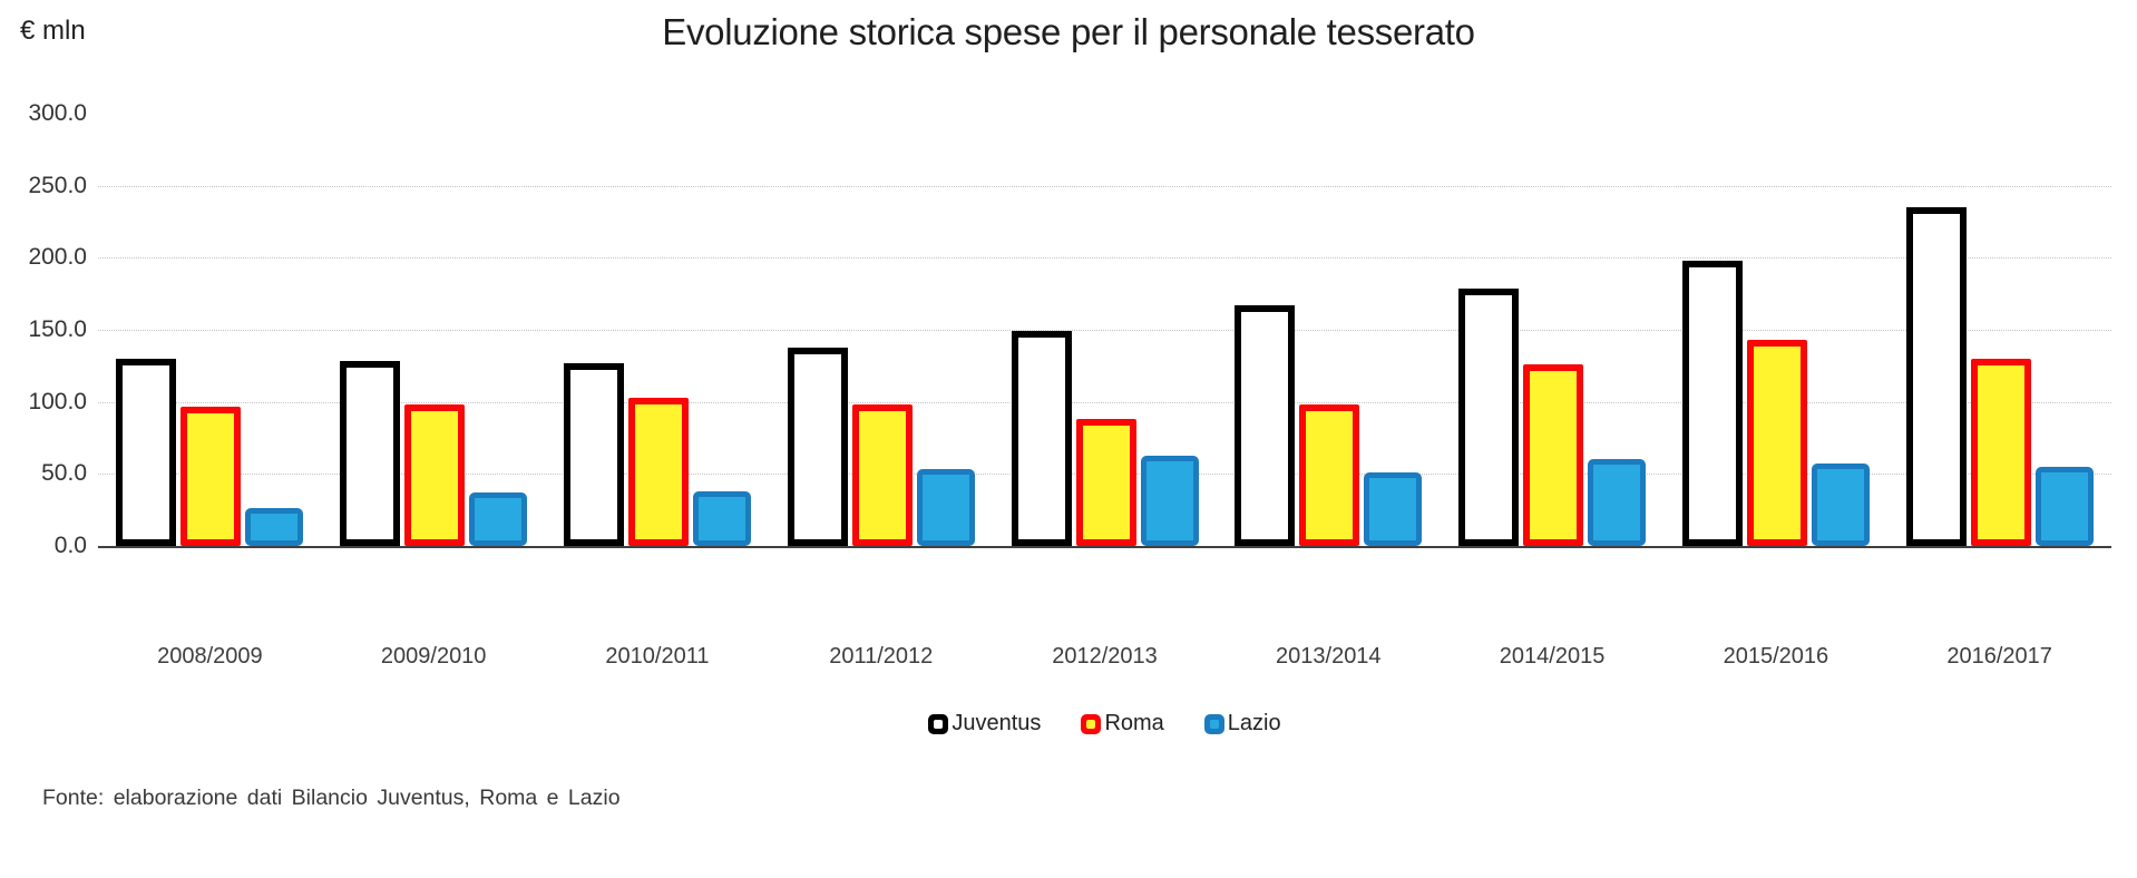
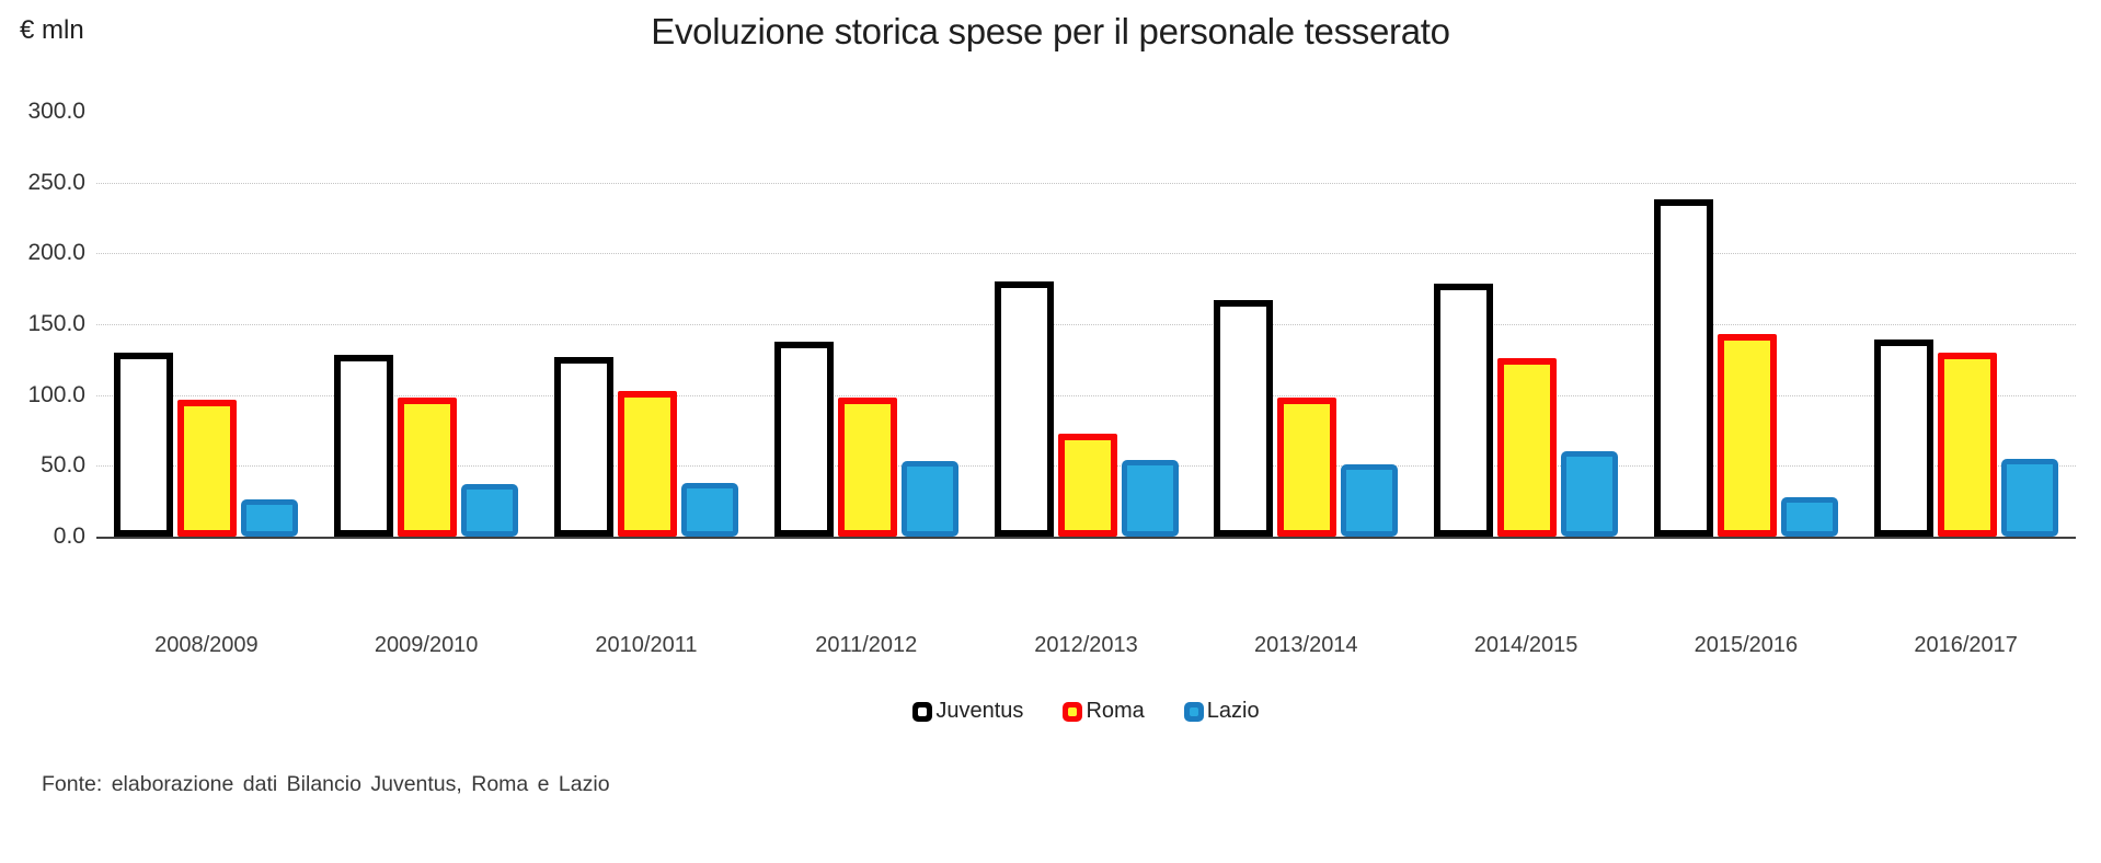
Juventus/2012/2013: 149 -> 180
Roma/2012/2013: 88 -> 73
Lazio/2012/2013: 63 -> 54
Juventus/2015/2016: 198 -> 238
Lazio/2015/2016: 57 -> 28
Juventus/2016/2017: 235 -> 139
